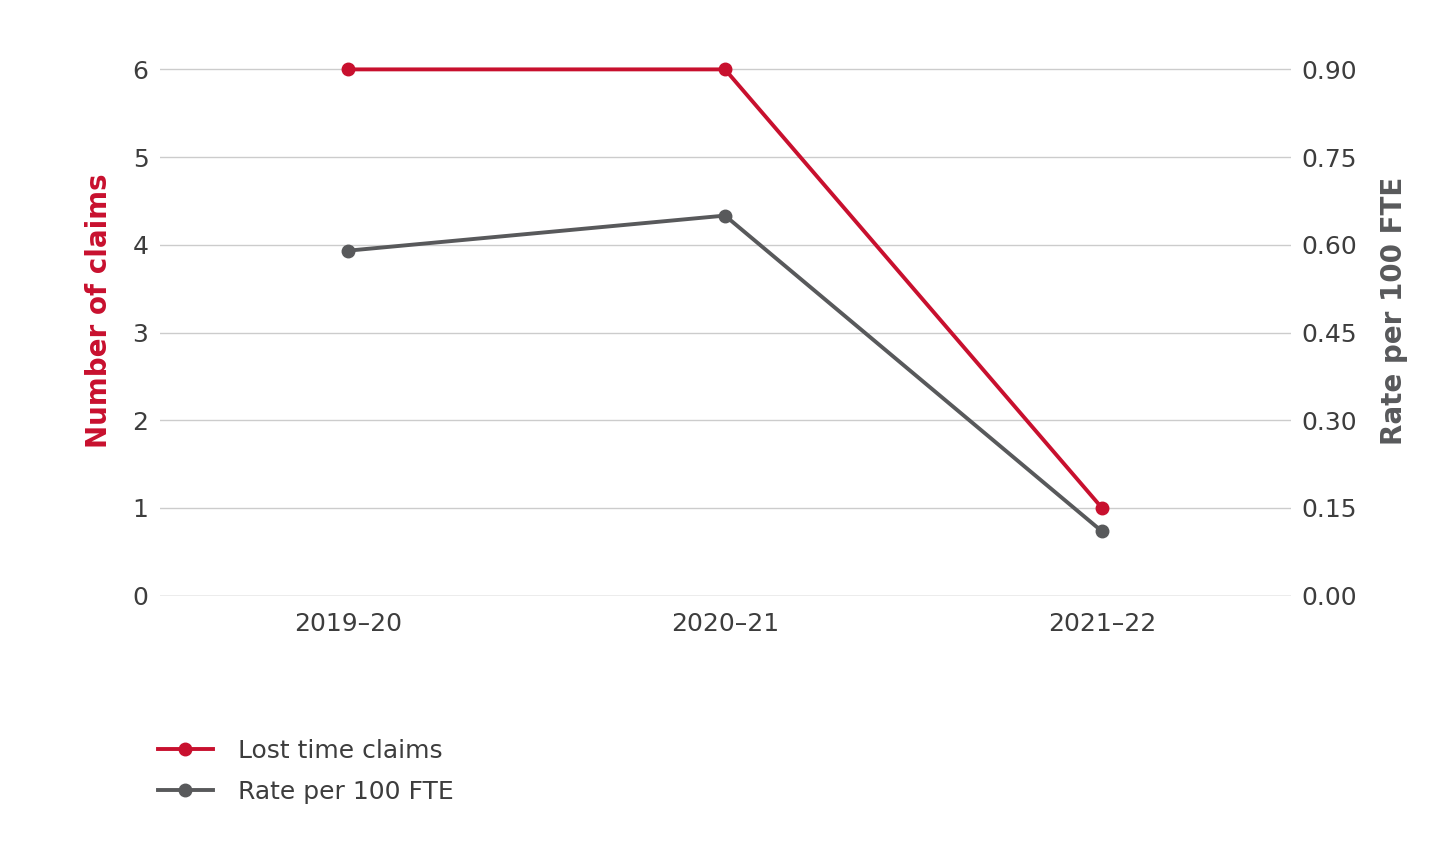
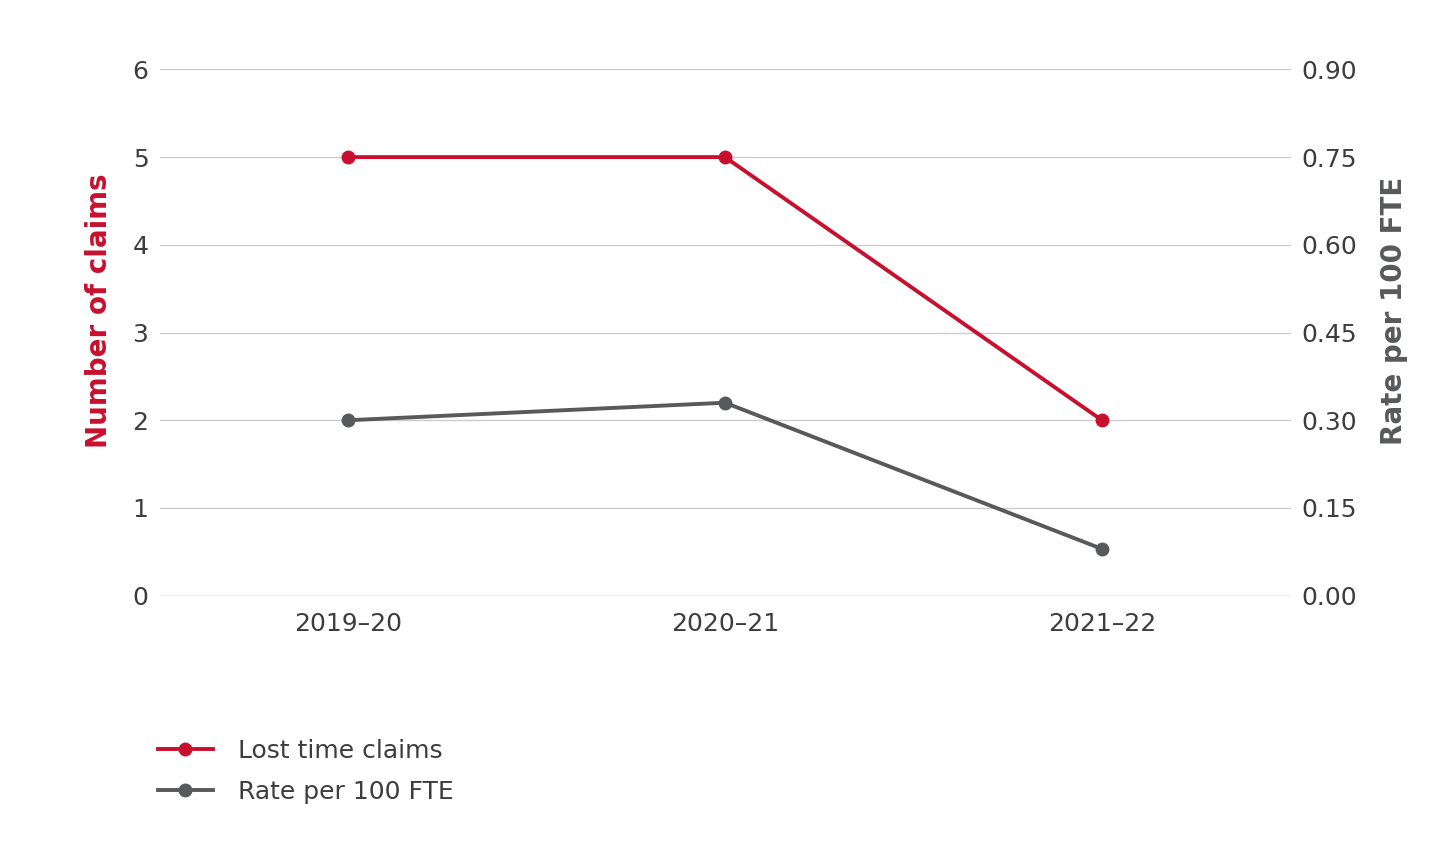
Lost time claims/2019–20: 6 -> 5
Rate per 100 FTE/2019–20: 0.59 -> 0.30
Lost time claims/2020–21: 6 -> 5
Rate per 100 FTE/2020–21: 0.65 -> 0.33
Lost time claims/2021–22: 1 -> 2
Rate per 100 FTE/2021–22: 0.11 -> 0.08
